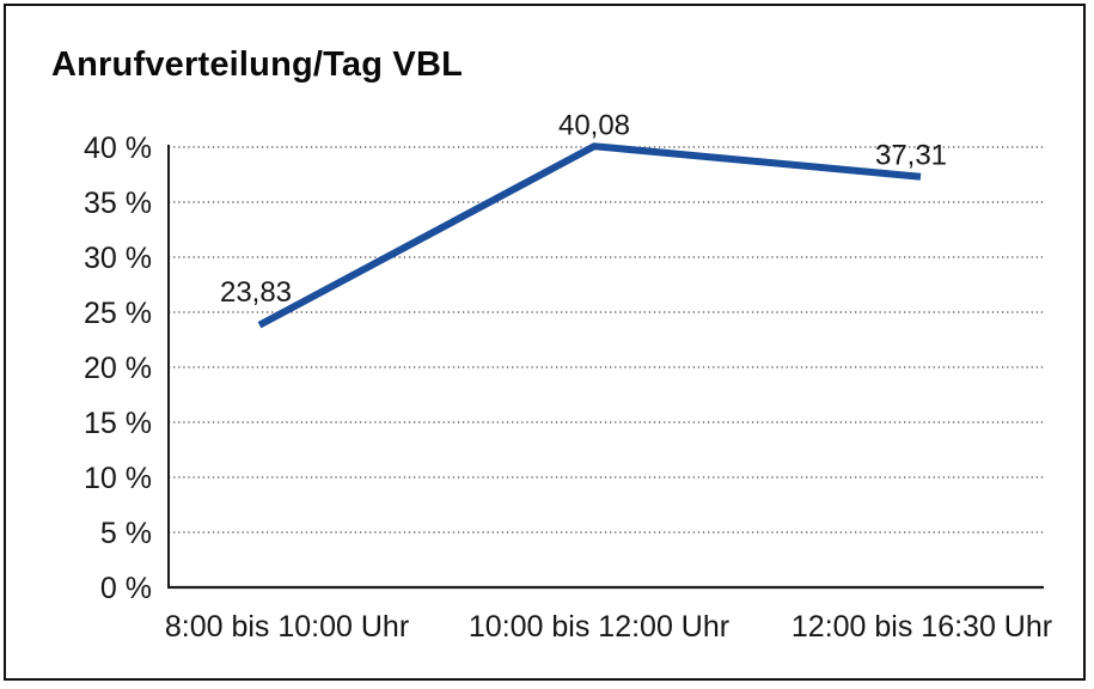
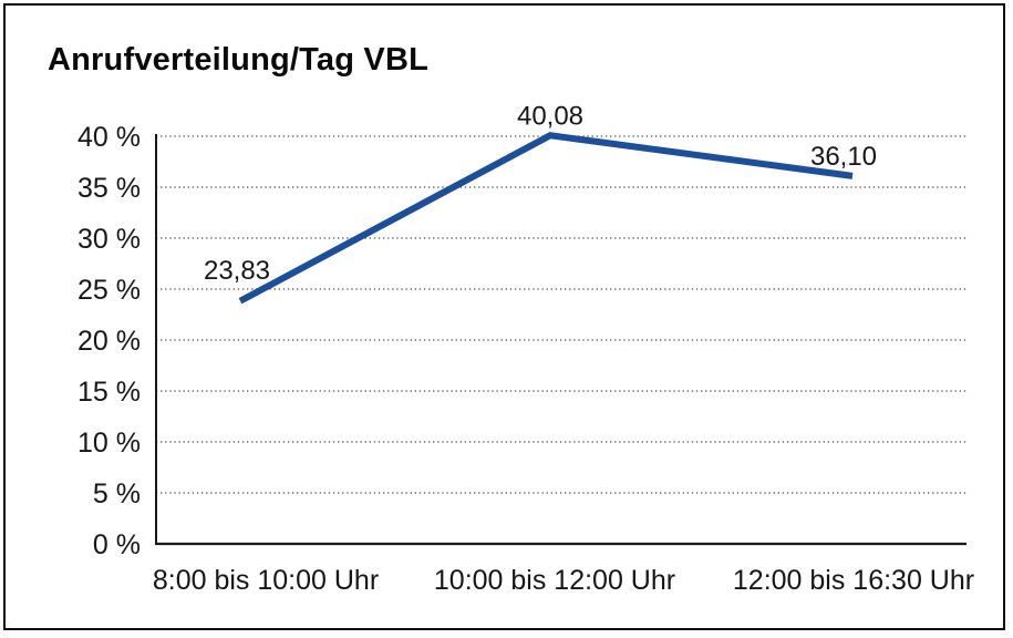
12:00 bis 16:30 Uhr: 37,31 -> 36,10
